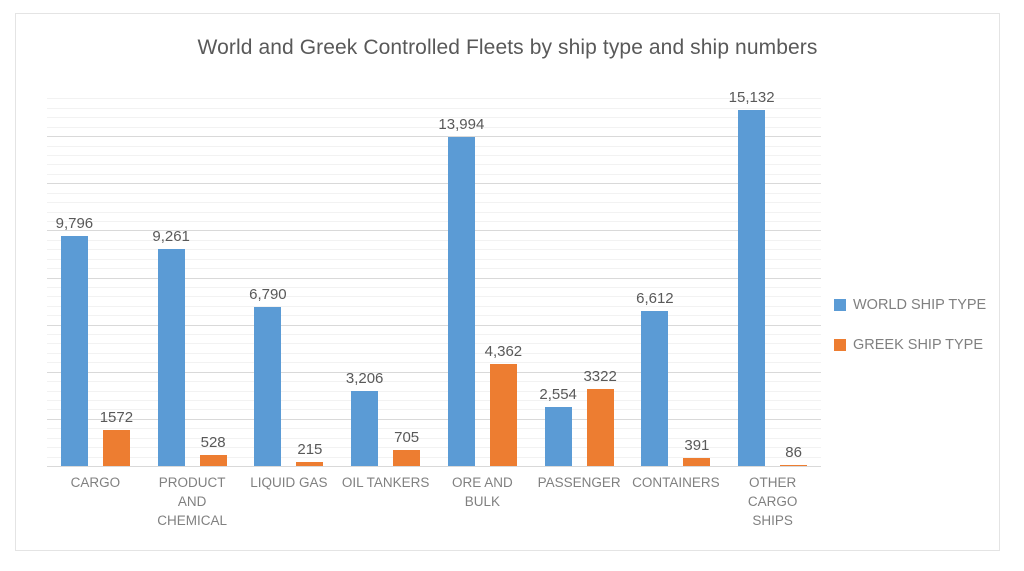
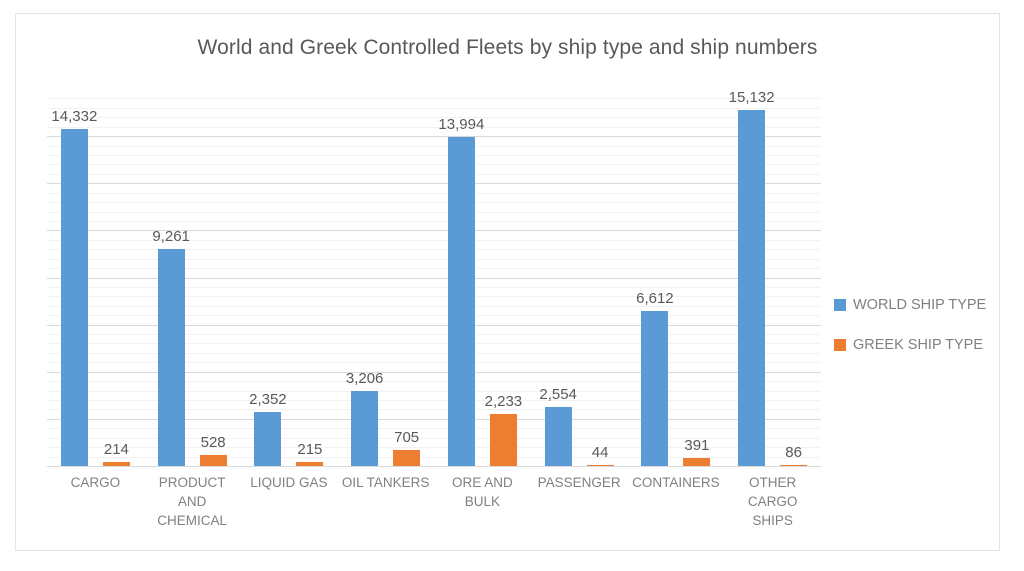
WORLD SHIP TYPE/CARGO: 9,796 -> 14,332
GREEK SHIP TYPE/CARGO: 1572 -> 214
WORLD SHIP TYPE/LIQUID GAS: 6,790 -> 2,352
GREEK SHIP TYPE/ORE AND BULK: 4,362 -> 2,233
GREEK SHIP TYPE/PASSENGER: 3322 -> 44
